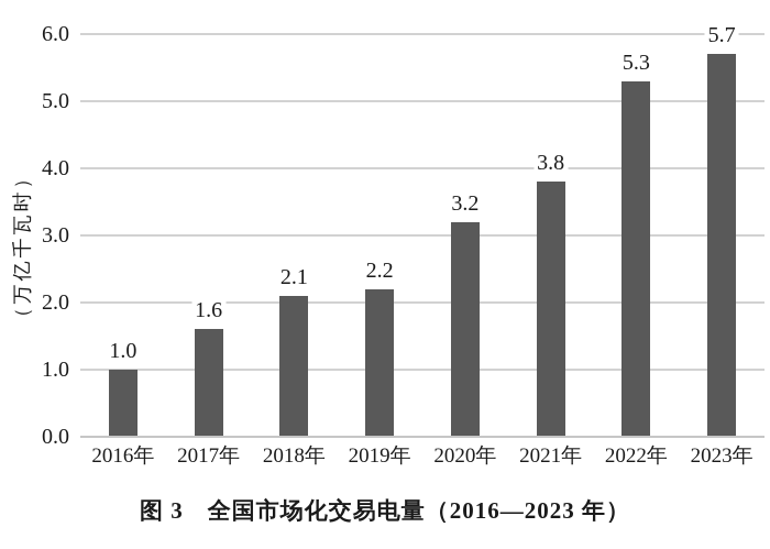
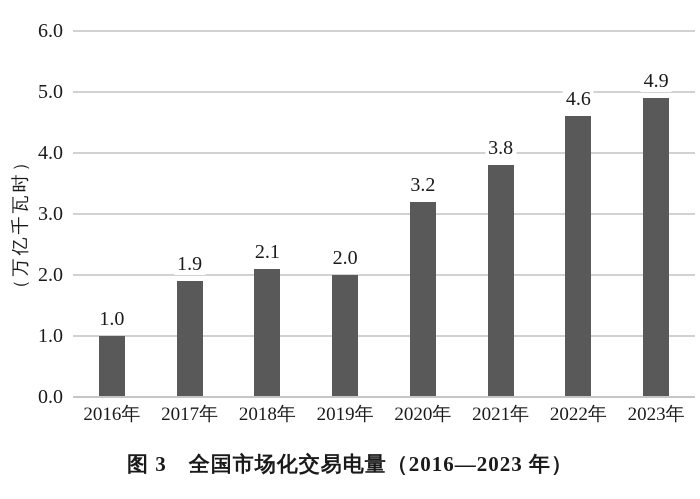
2017年: 1.6 -> 1.9
2019年: 2.2 -> 2.0
2022年: 5.3 -> 4.6
2023年: 5.7 -> 4.9
